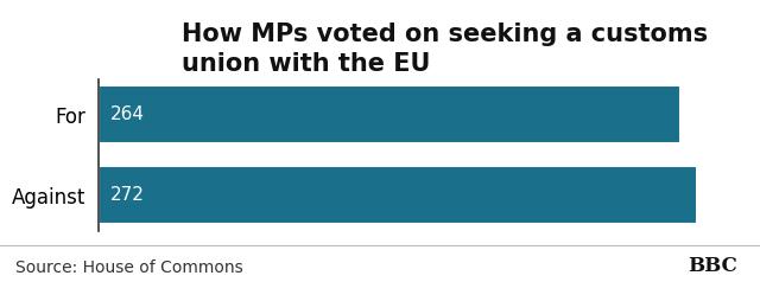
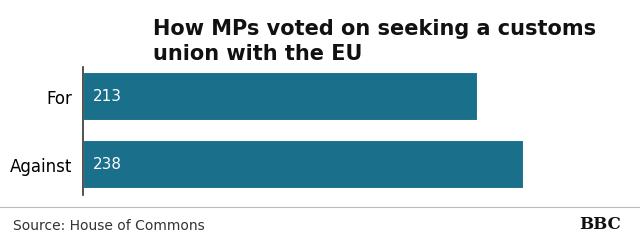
For: 264 -> 213
Against: 272 -> 238
